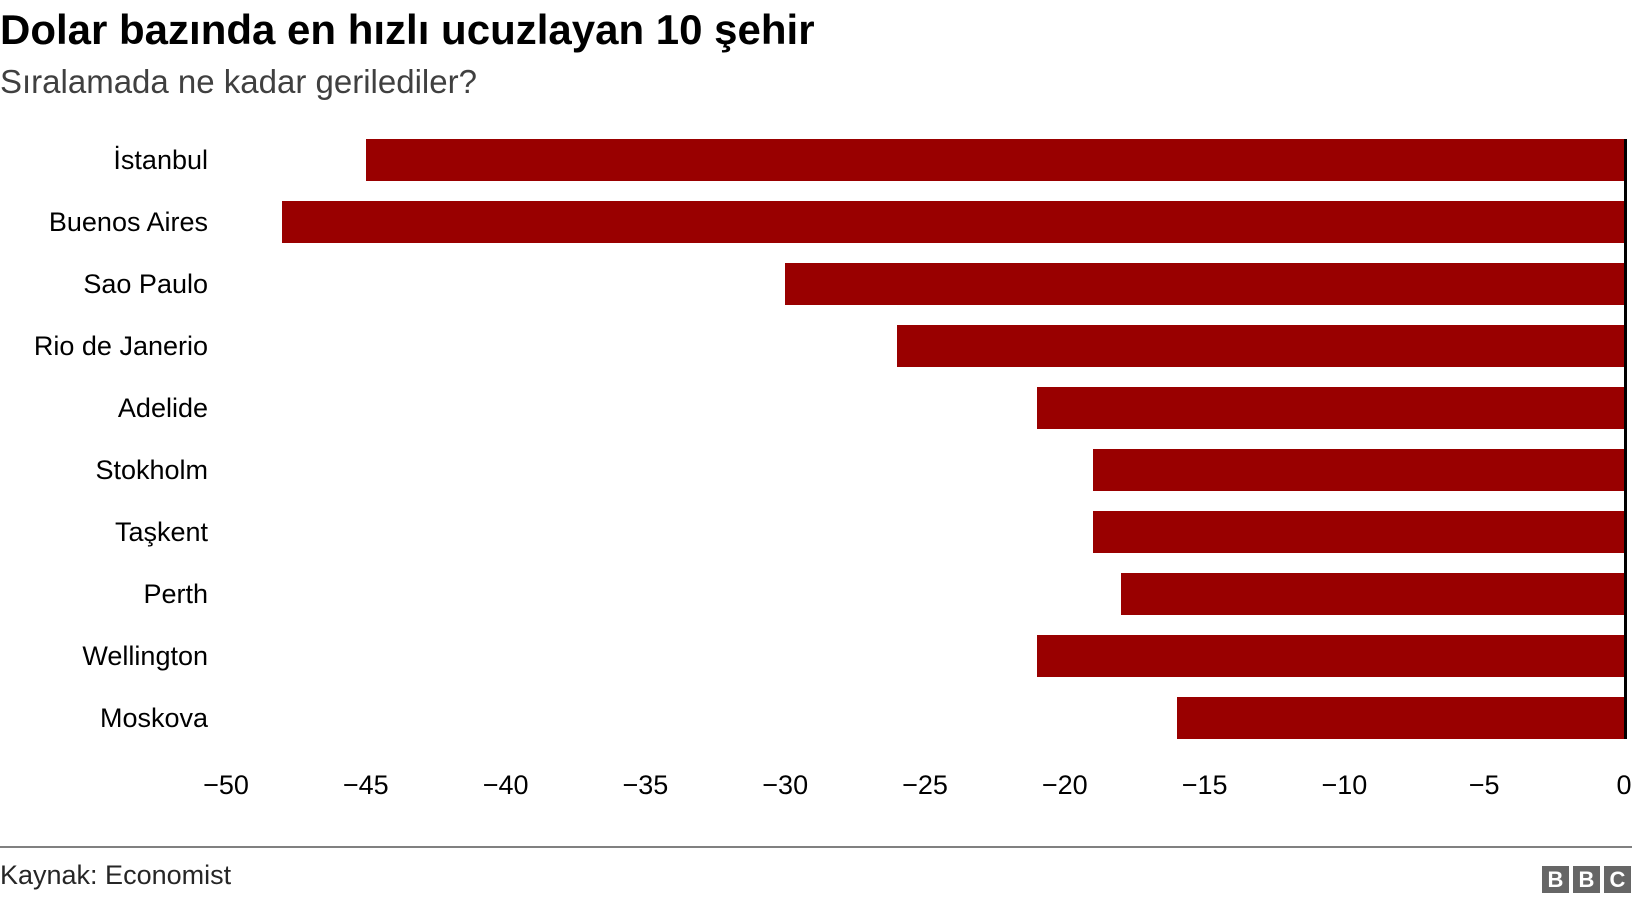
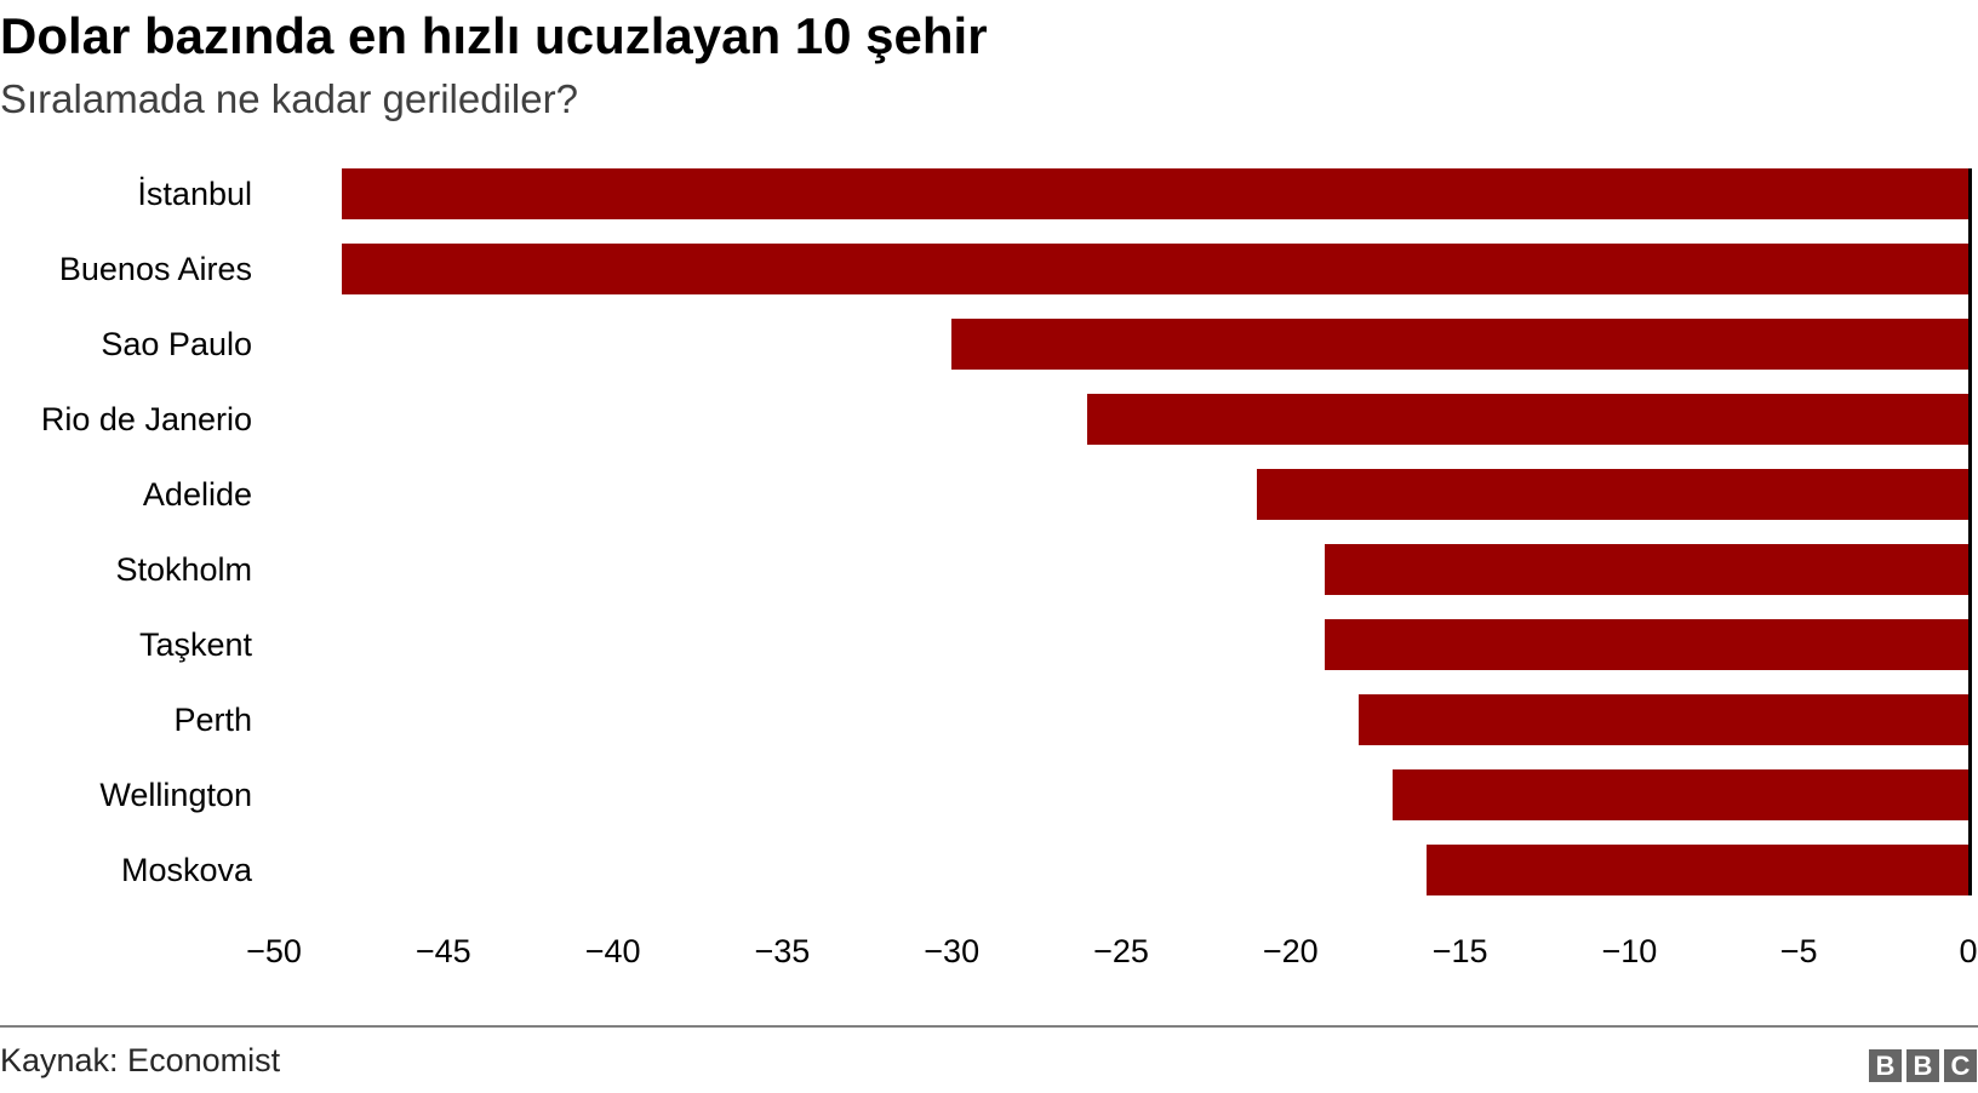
İstanbul: -45 -> -48
Wellington: -21 -> -17
